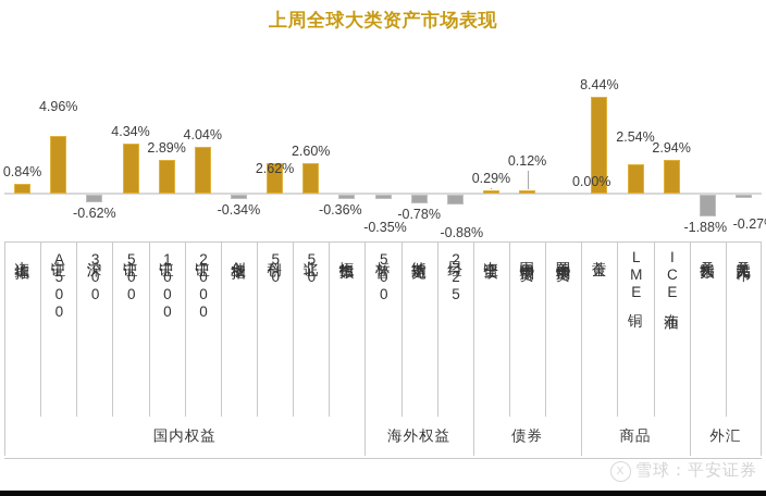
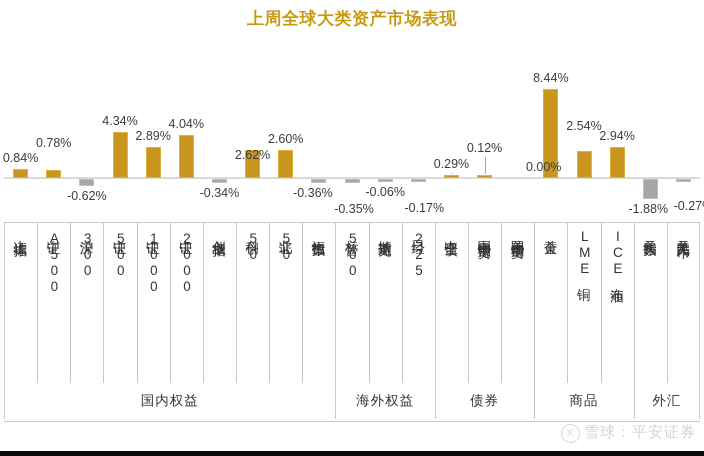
中证A500: 4.96% -> 0.78%
纳斯达克: -0.78% -> -0.06%
日经225: -0.88% -> -0.17%
